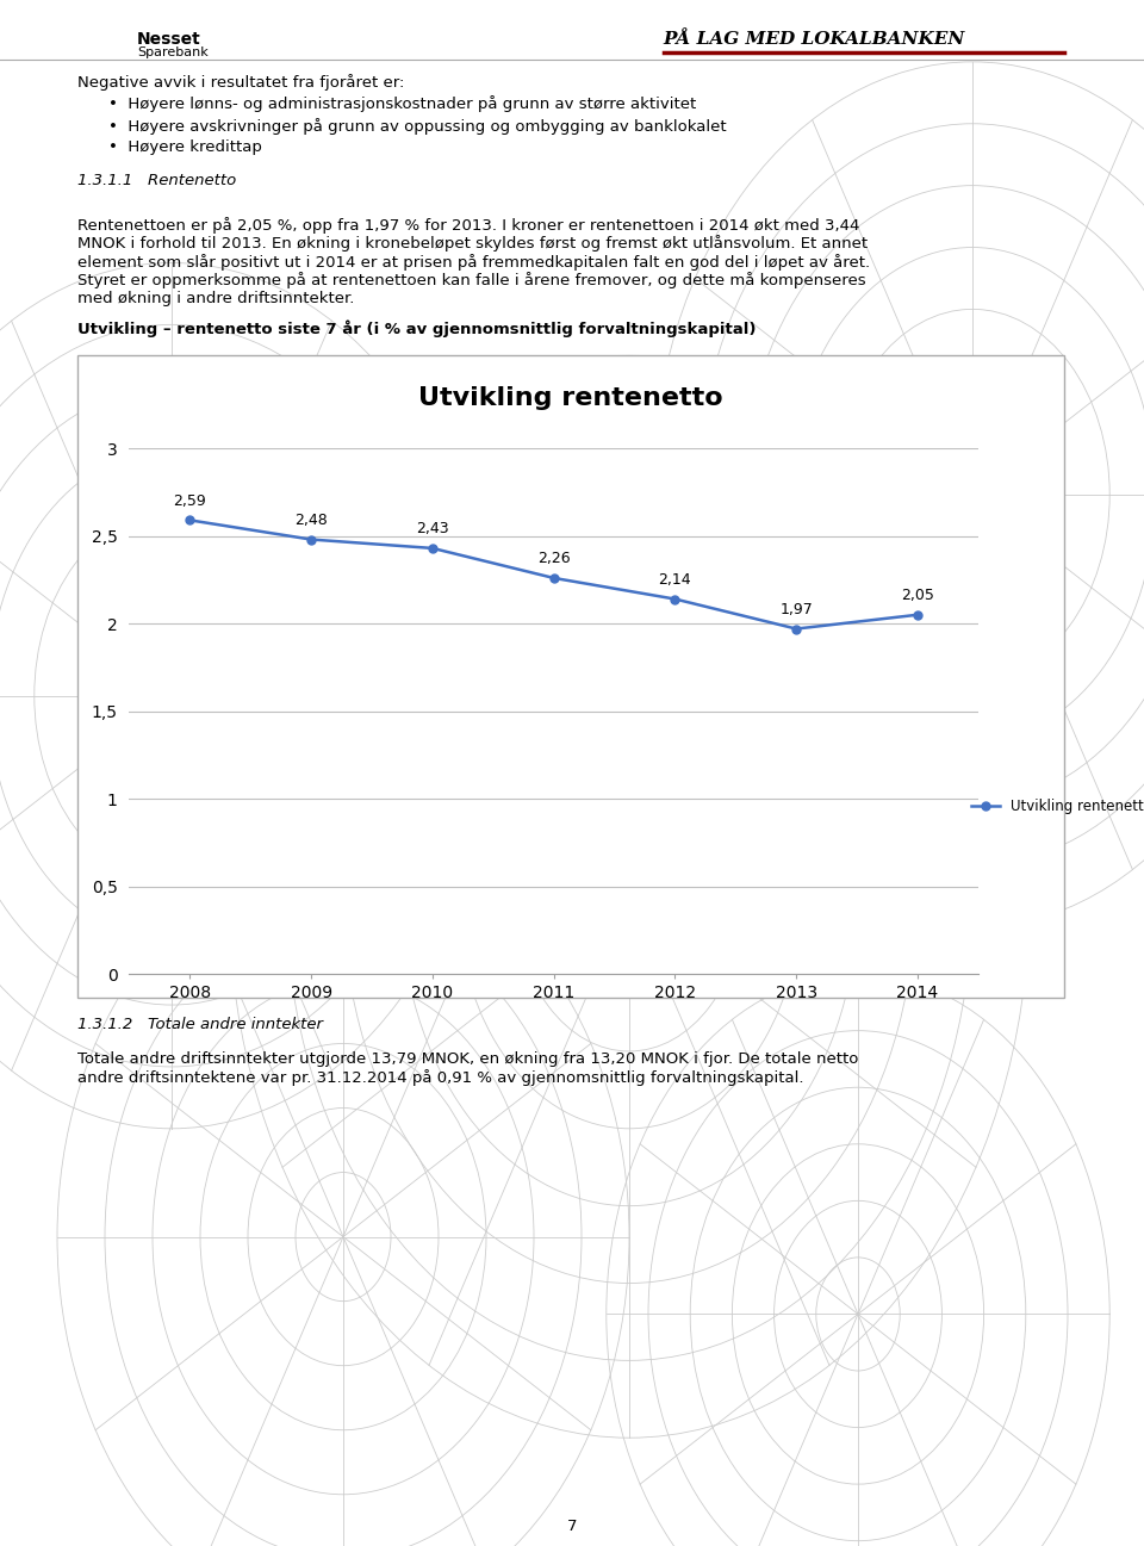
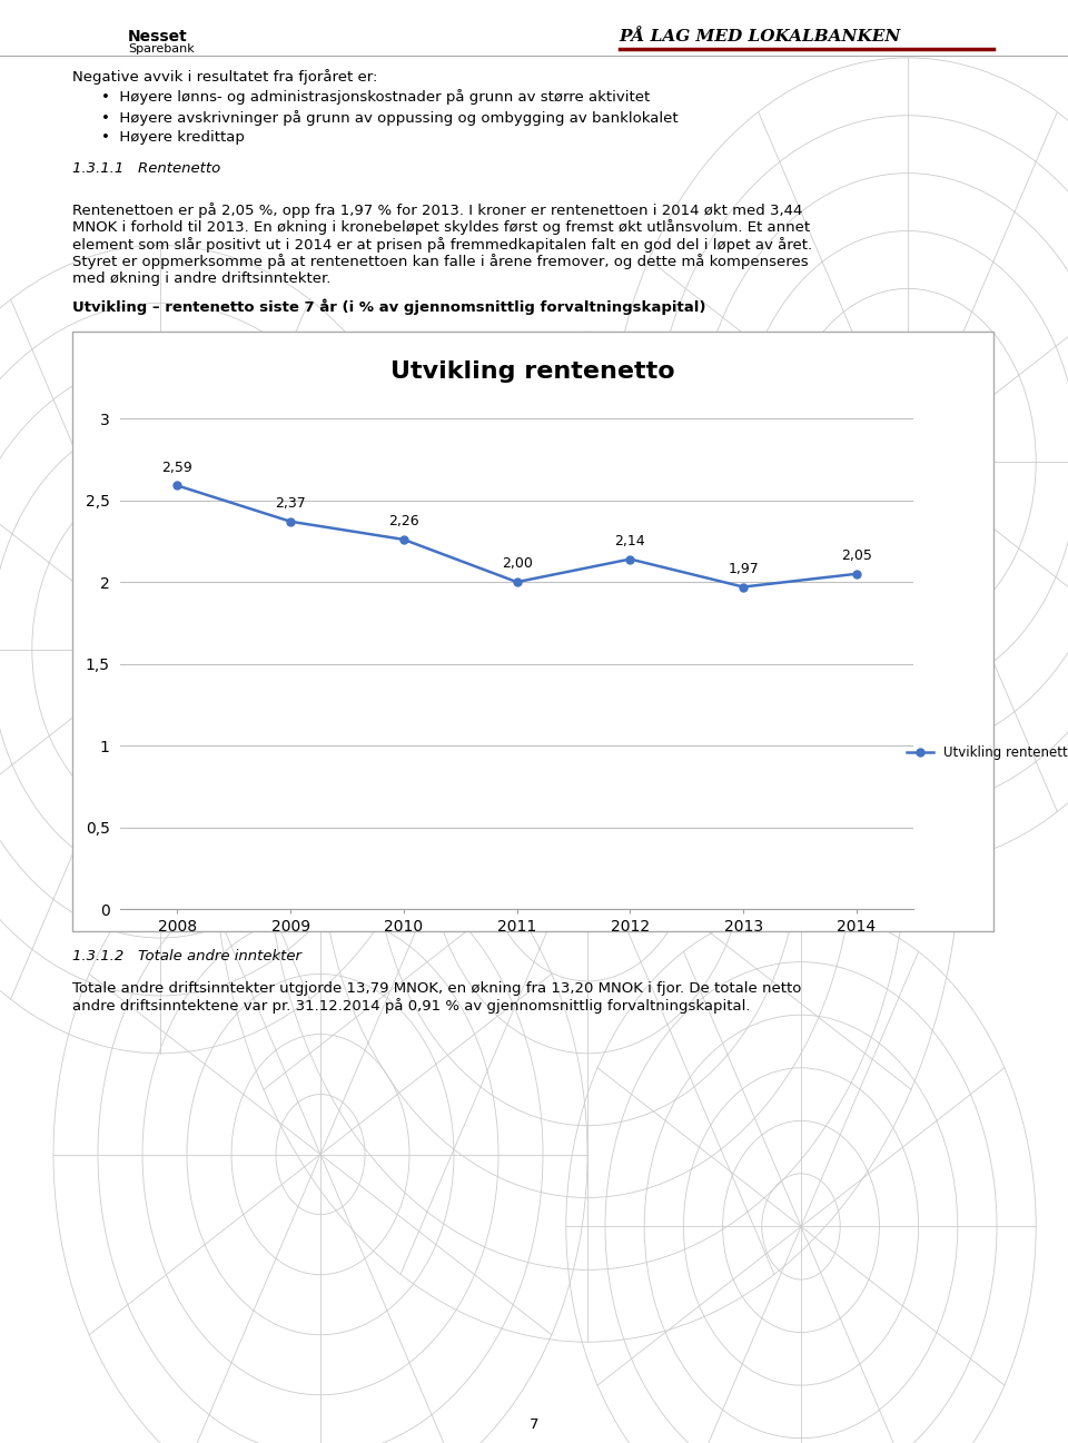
2009: 2,48 -> 2,37
2010: 2,43 -> 2,26
2011: 2,26 -> 2,00
